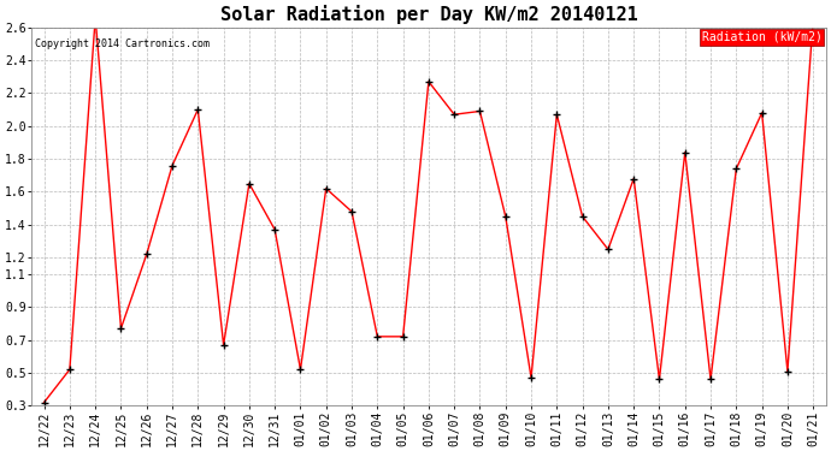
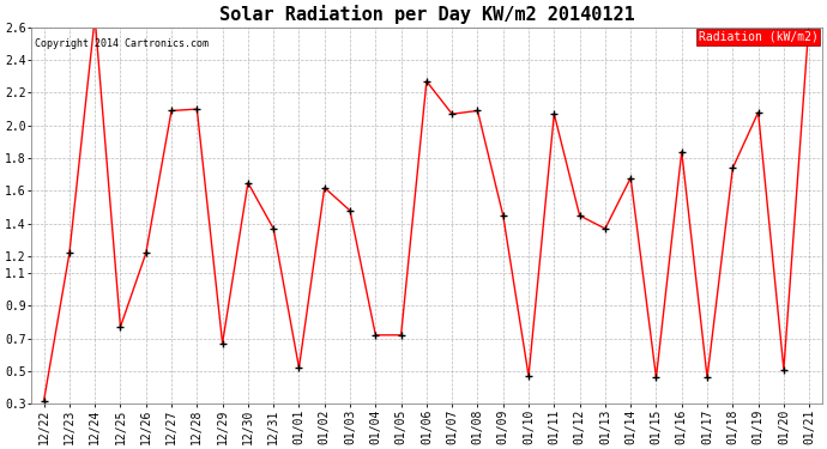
12/23: 0.52 -> 1.22
12/27: 1.76 -> 2.09
01/13: 1.25 -> 1.37
